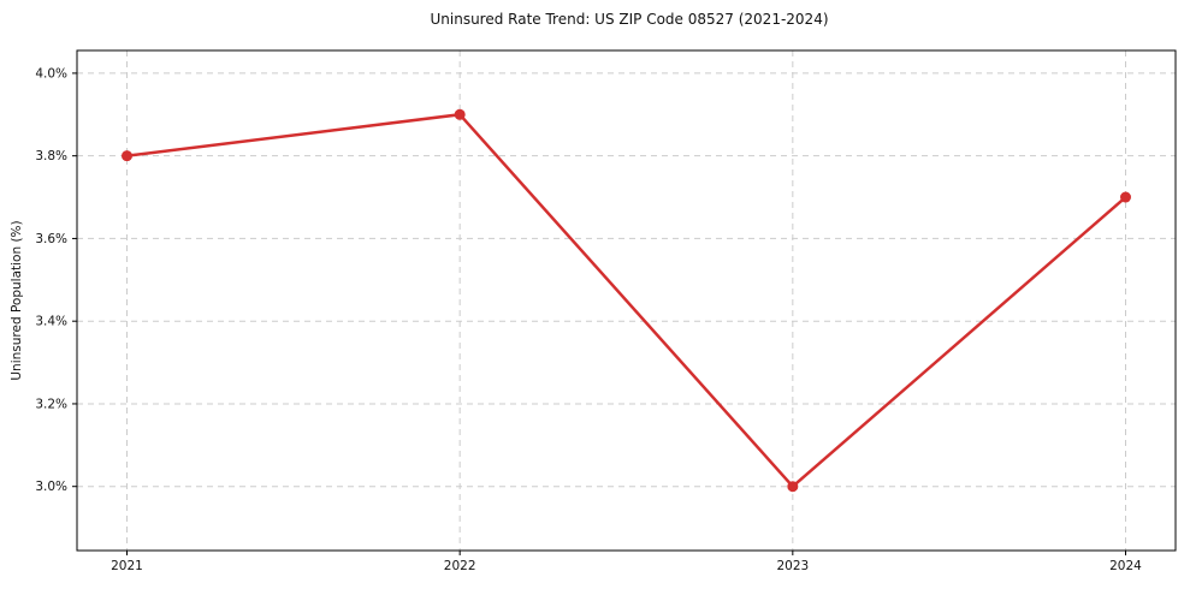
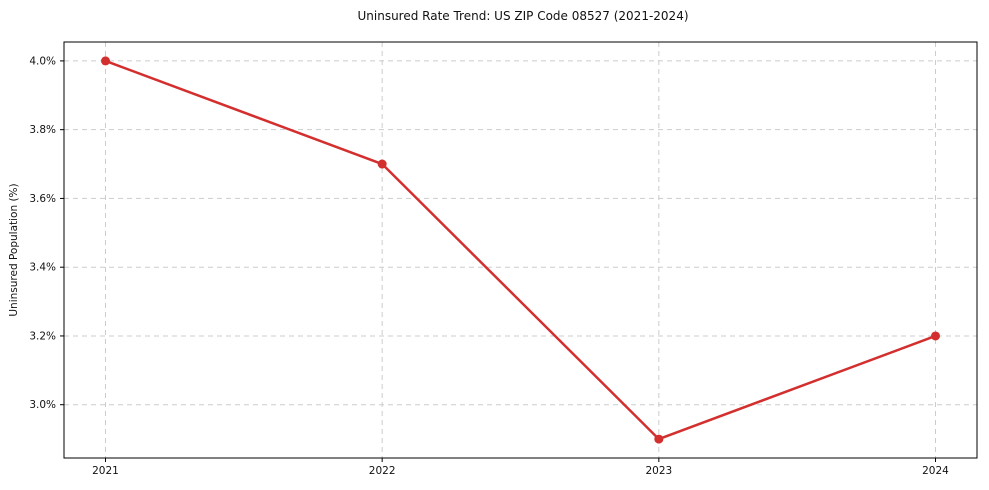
2021: 3.8% -> 4.0%
2022: 3.9% -> 3.7%
2023: 3.0% -> 2.9%
2024: 3.7% -> 3.2%
